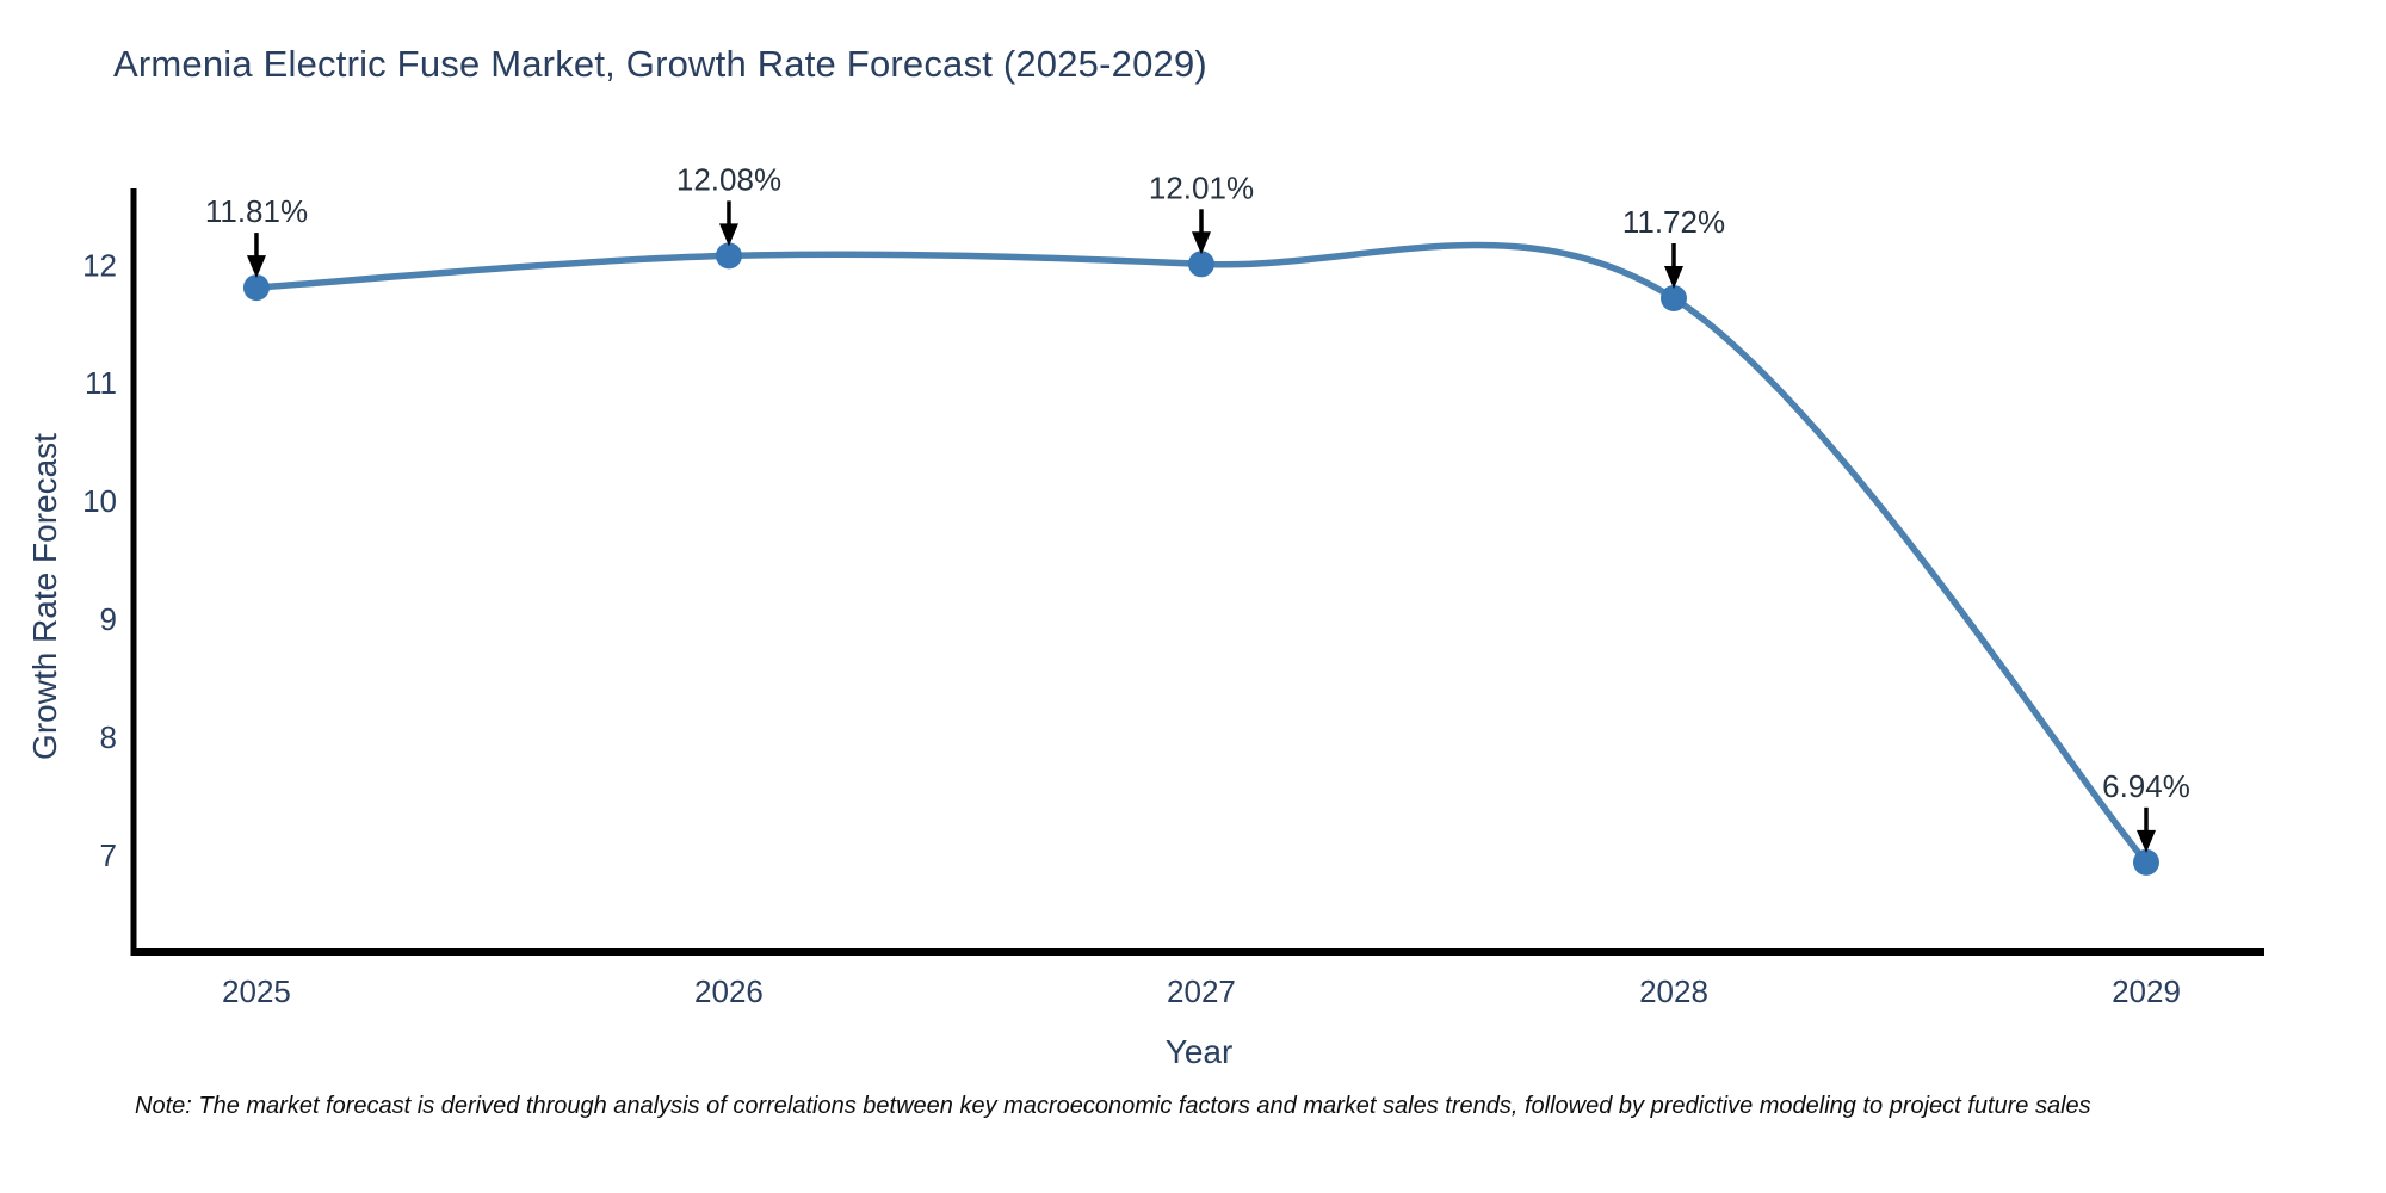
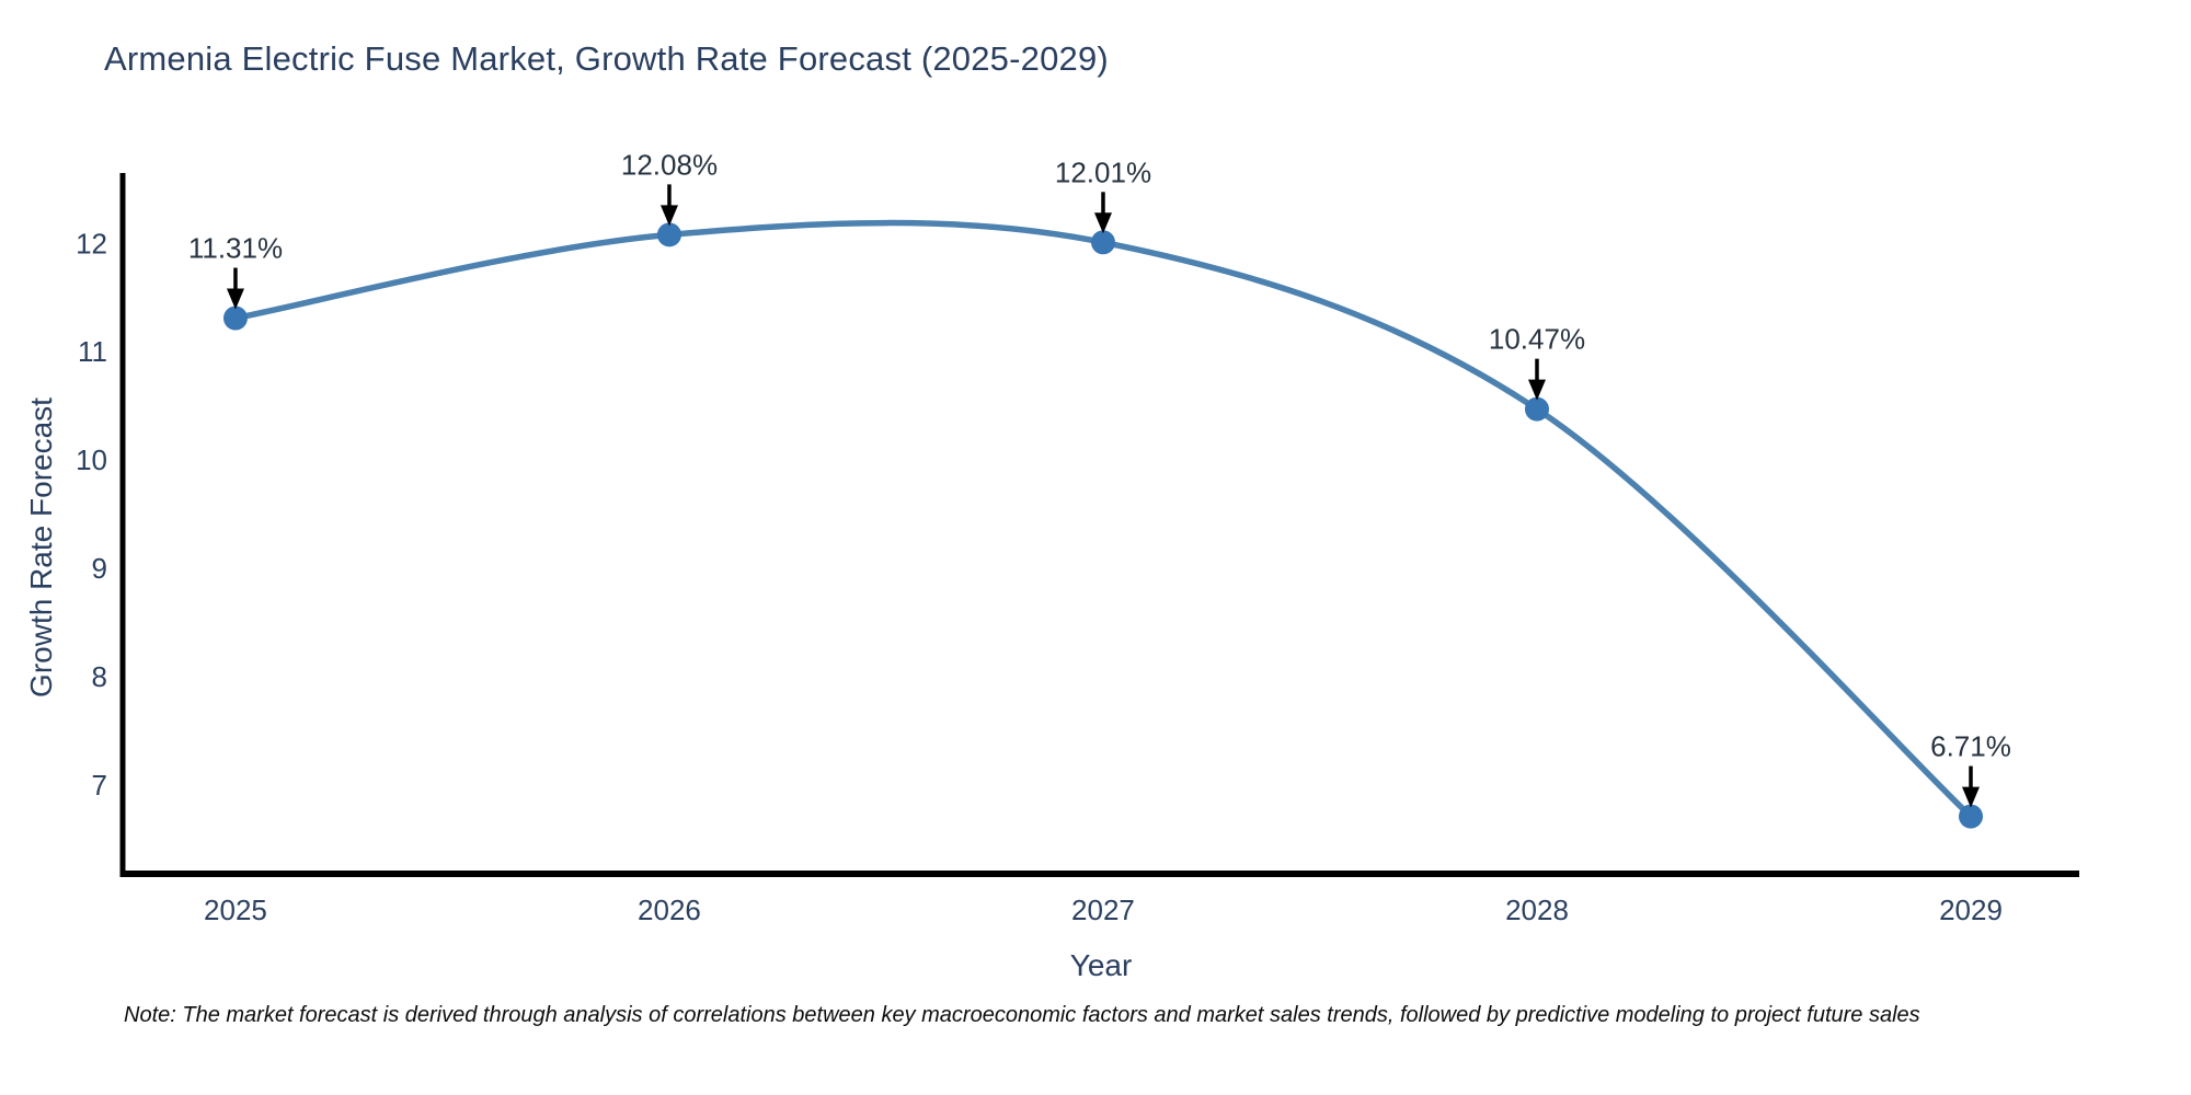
2025: 11.81% -> 11.31%
2028: 11.72% -> 10.47%
2029: 6.94% -> 6.71%
